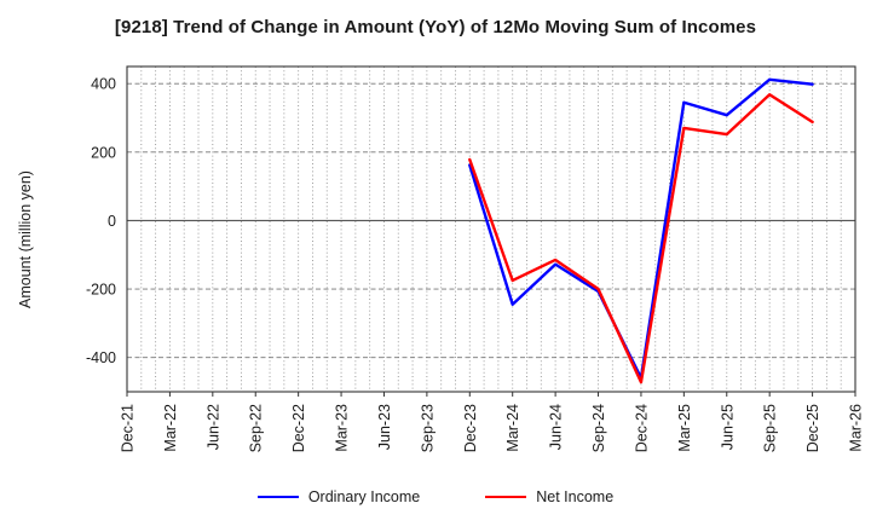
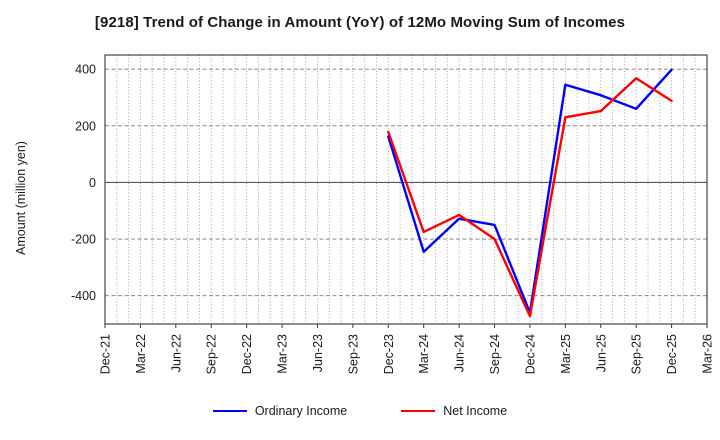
Ordinary Income/Sep-24: -210 -> -150
Net Income/Mar-25: 270 -> 230
Ordinary Income/Sep-25: 410 -> 260
